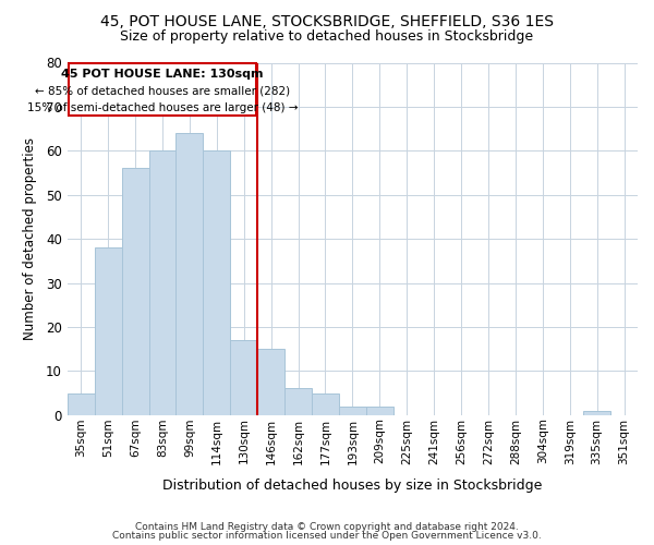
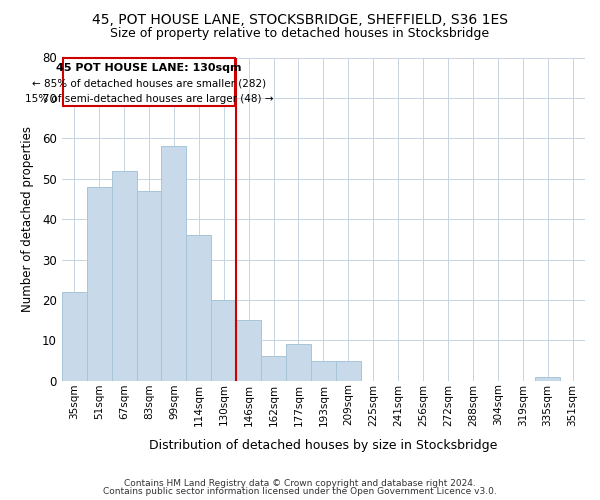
35sqm: 5 -> 22
51sqm: 38 -> 48
67sqm: 56 -> 52
83sqm: 60 -> 47
99sqm: 64 -> 58
114sqm: 60 -> 36
130sqm: 17 -> 20
177sqm: 5 -> 9
193sqm: 2 -> 5
209sqm: 2 -> 5
